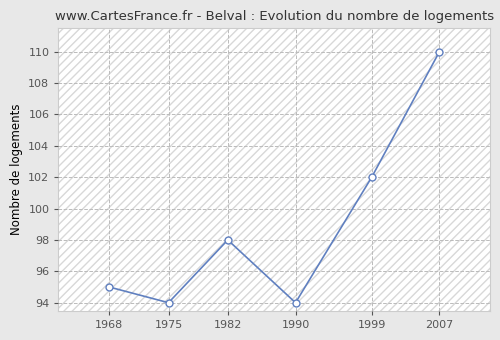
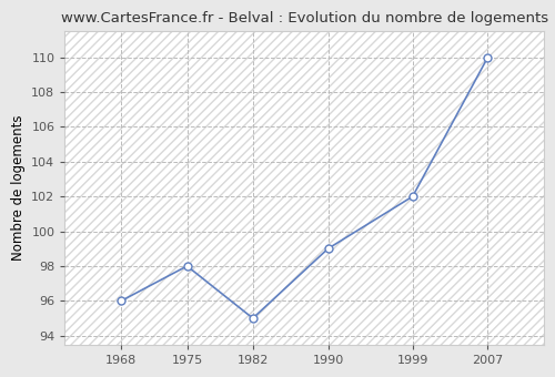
1968: 95 -> 96
1975: 94 -> 98
1982: 98 -> 95
1990: 94 -> 99
